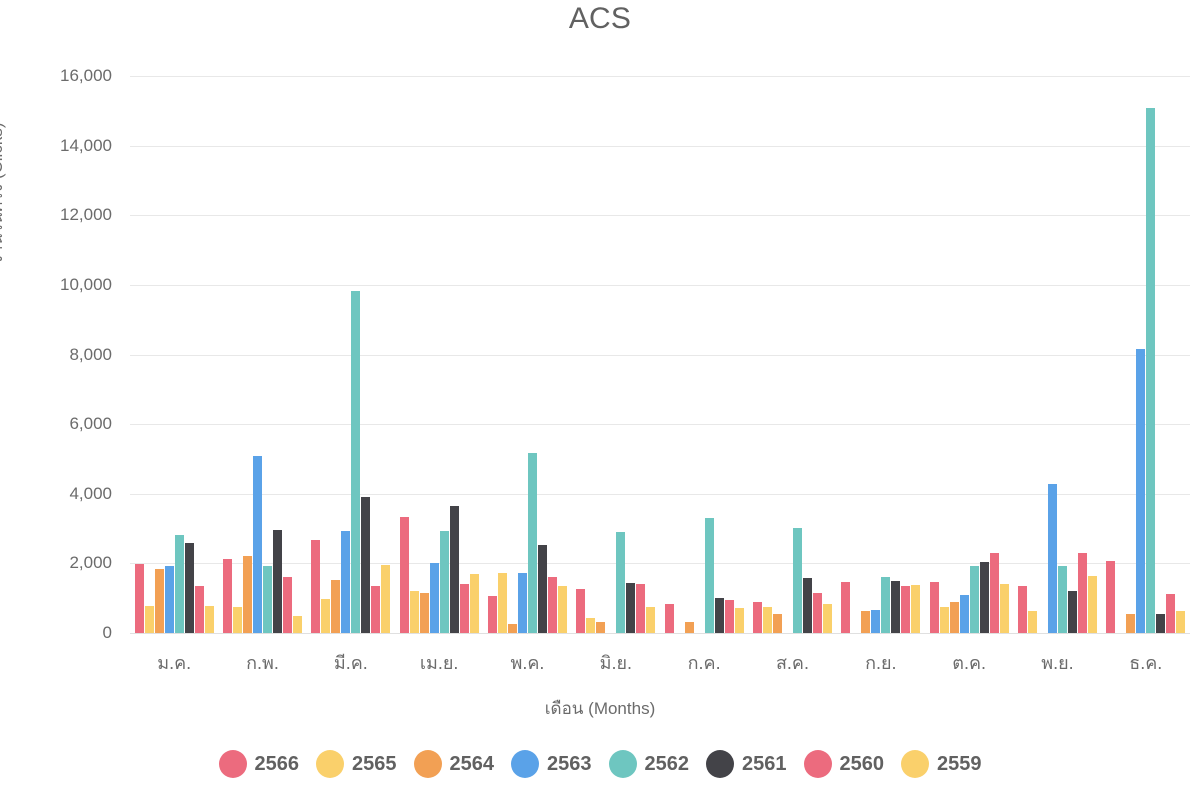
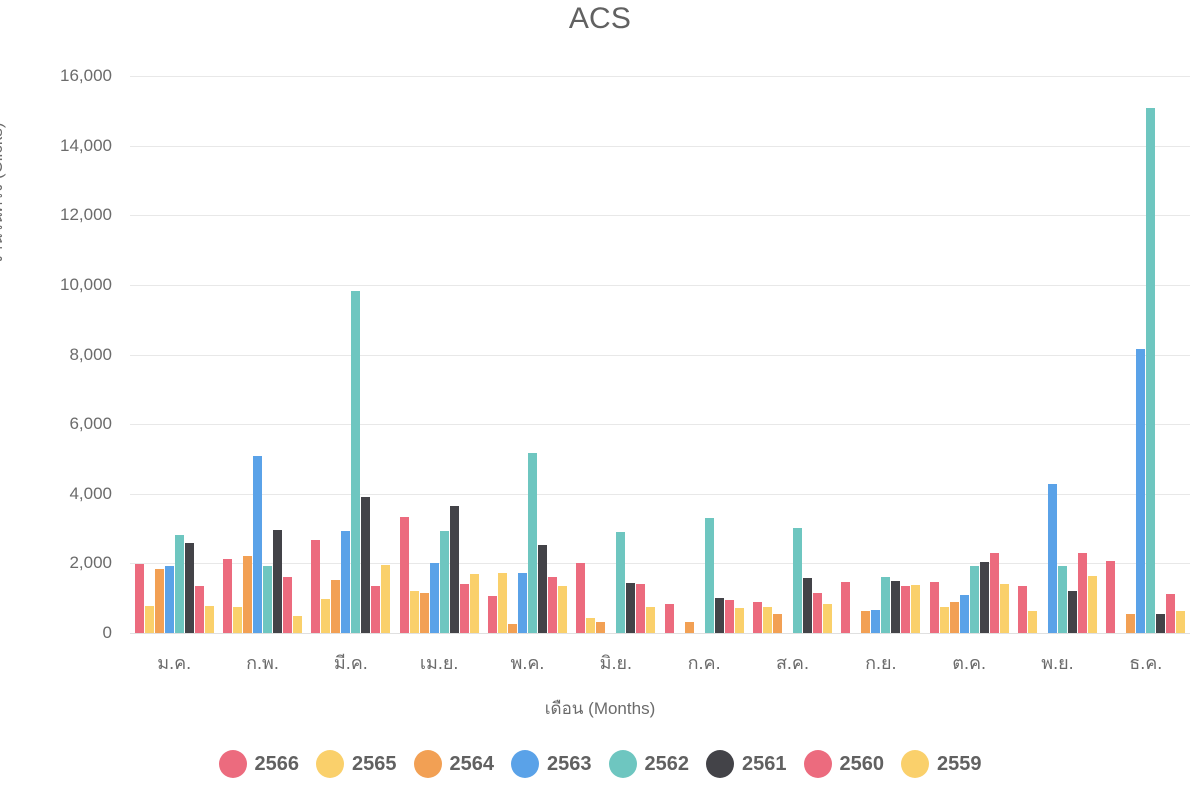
2566/มิ.ย.: 1300 -> 2000
